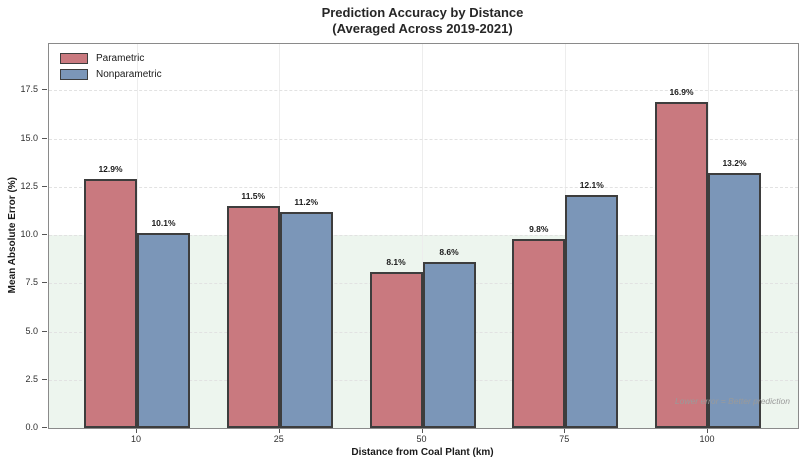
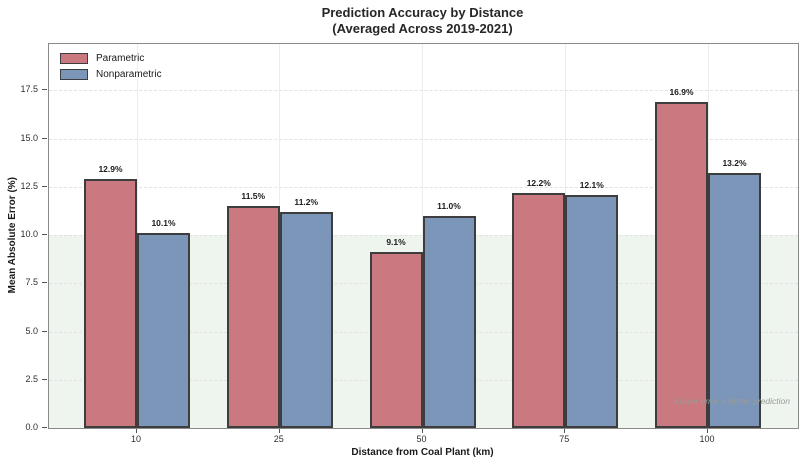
Parametric/50: 8.1% -> 9.1%
Nonparametric/50: 8.6% -> 11.0%
Parametric/75: 9.8% -> 12.2%
